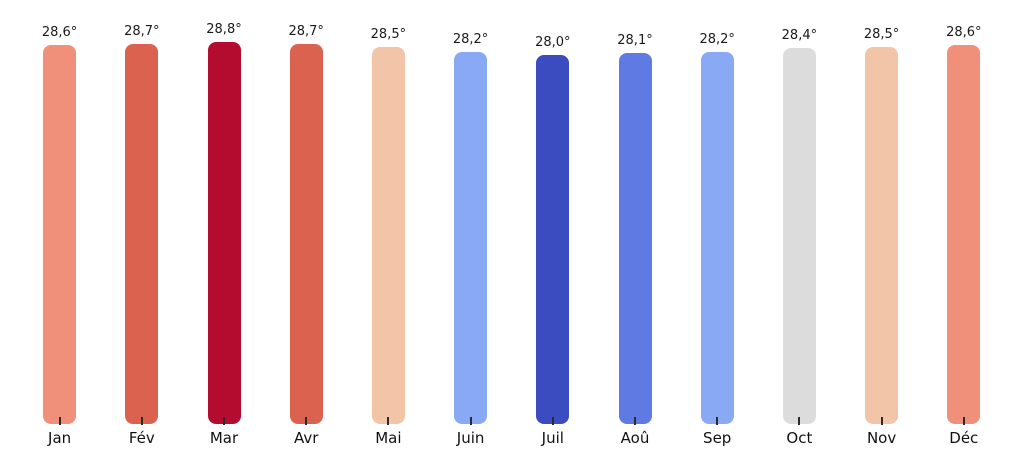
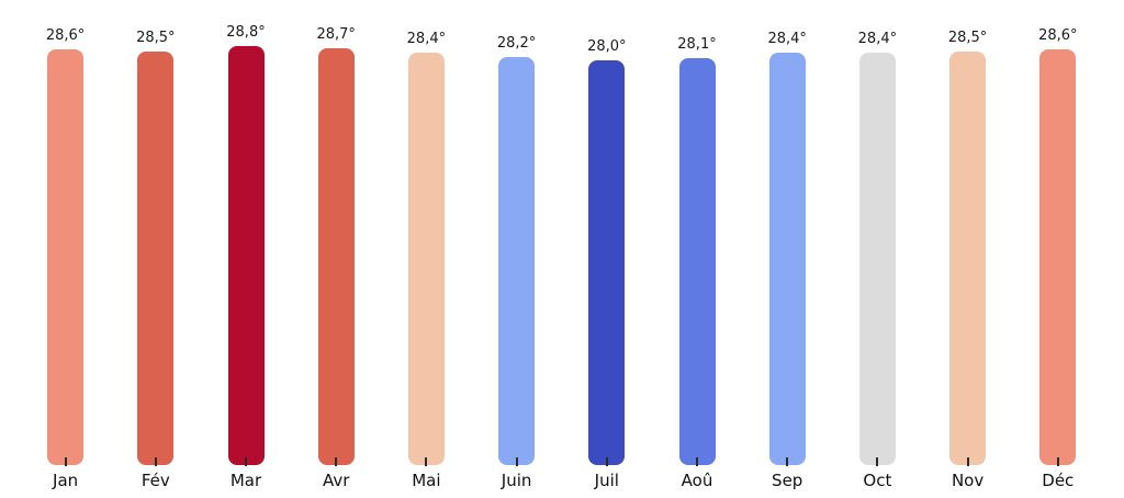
Fév: 28,7° -> 28,5°
Mai: 28,5° -> 28,4°
Sep: 28,2° -> 28,4°
